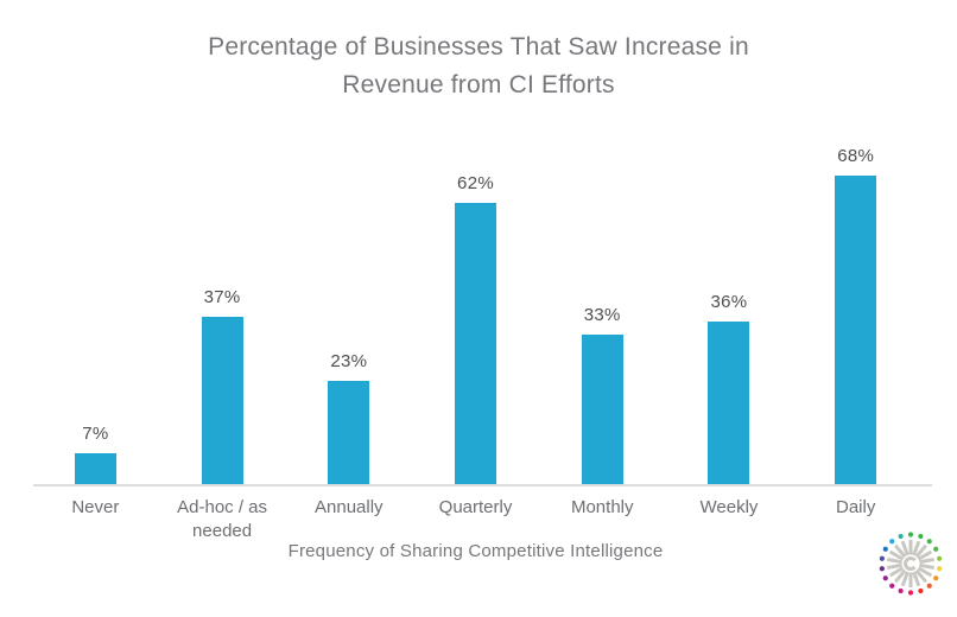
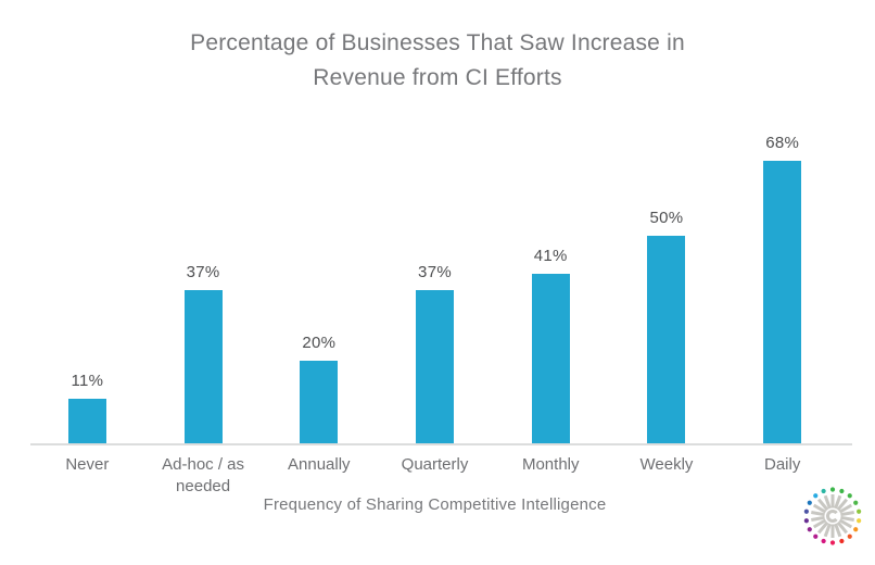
Never: 7% -> 11%
Annually: 23% -> 20%
Quarterly: 62% -> 37%
Monthly: 33% -> 41%
Weekly: 36% -> 50%
